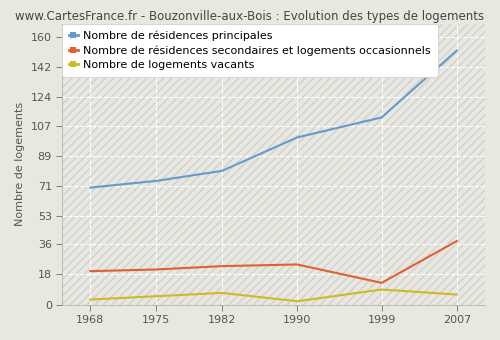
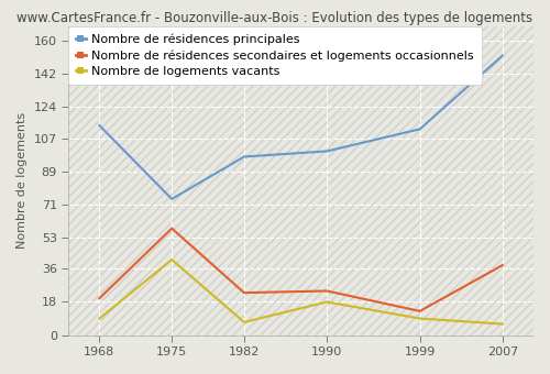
Nombre de résidences principales/1968: 70 -> 114
Nombre de logements vacants/1968: 3 -> 9
Nombre de résidences secondaires et logements occasionnels/1975: 21 -> 58
Nombre de logements vacants/1975: 5 -> 41
Nombre de résidences principales/1982: 80 -> 97
Nombre de logements vacants/1990: 2 -> 18
